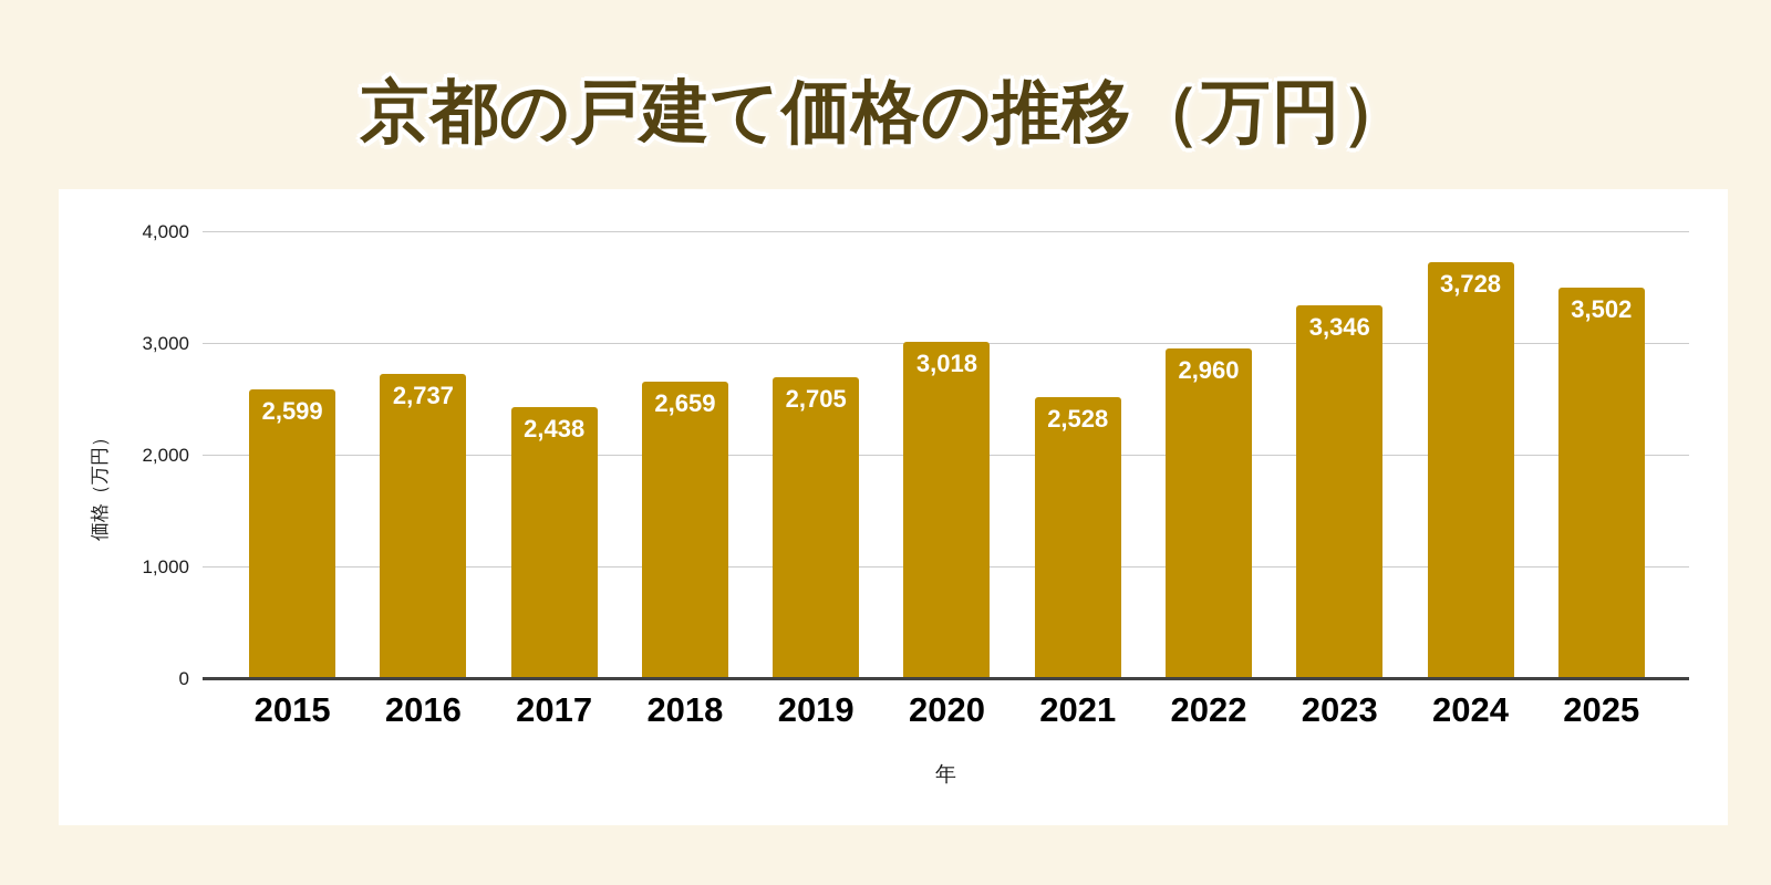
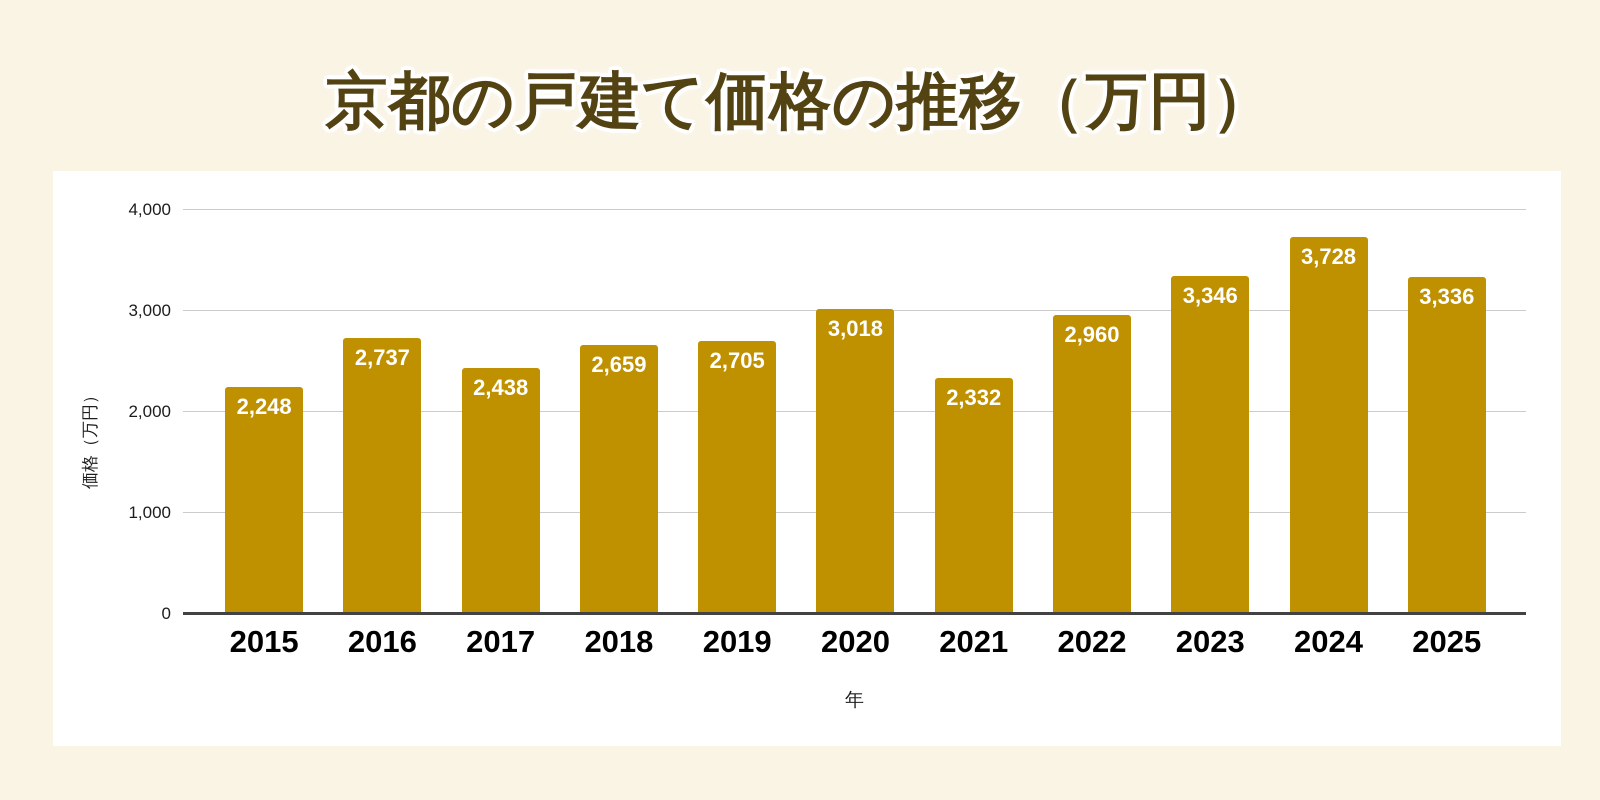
2015: 2,599 -> 2,248
2021: 2,528 -> 2,332
2025: 3,502 -> 3,336
